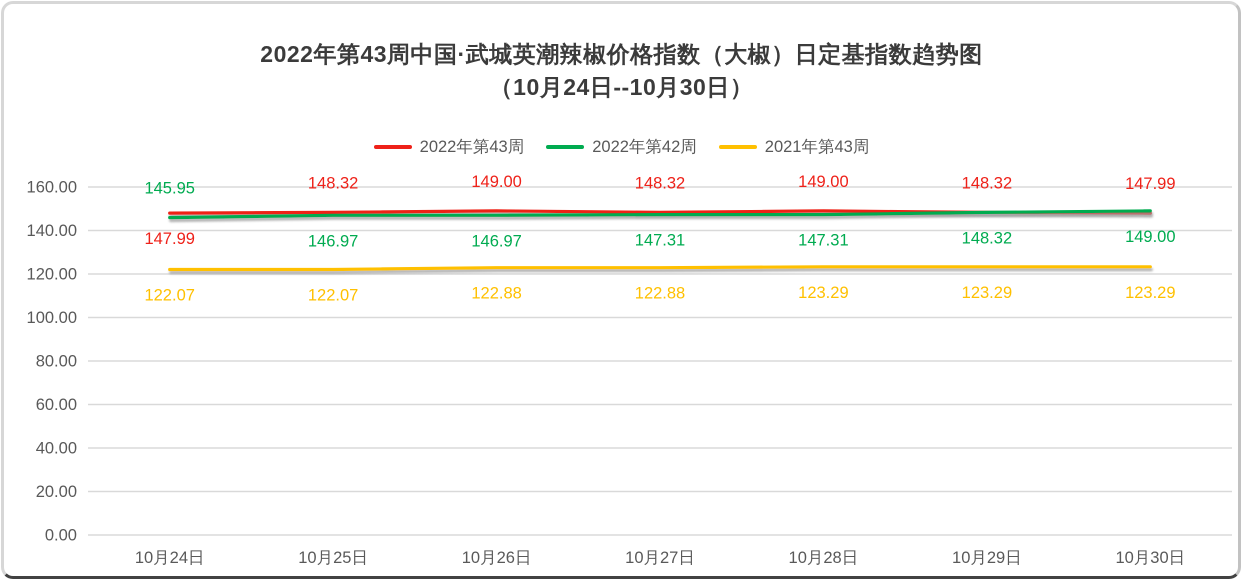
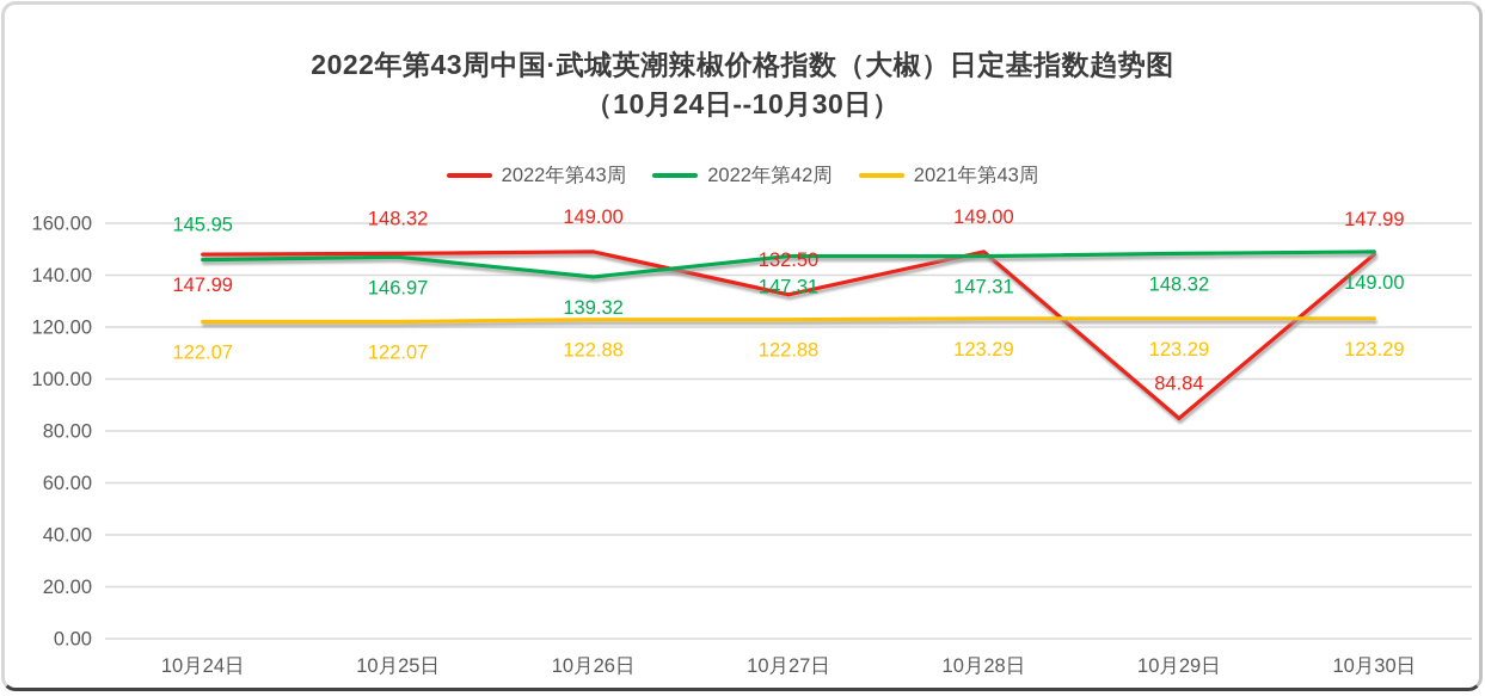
2022年第42周/10月26日: 146.97 -> 139.32
2022年第43周/10月27日: 148.32 -> 132.50
2022年第43周/10月29日: 148.32 -> 84.84
